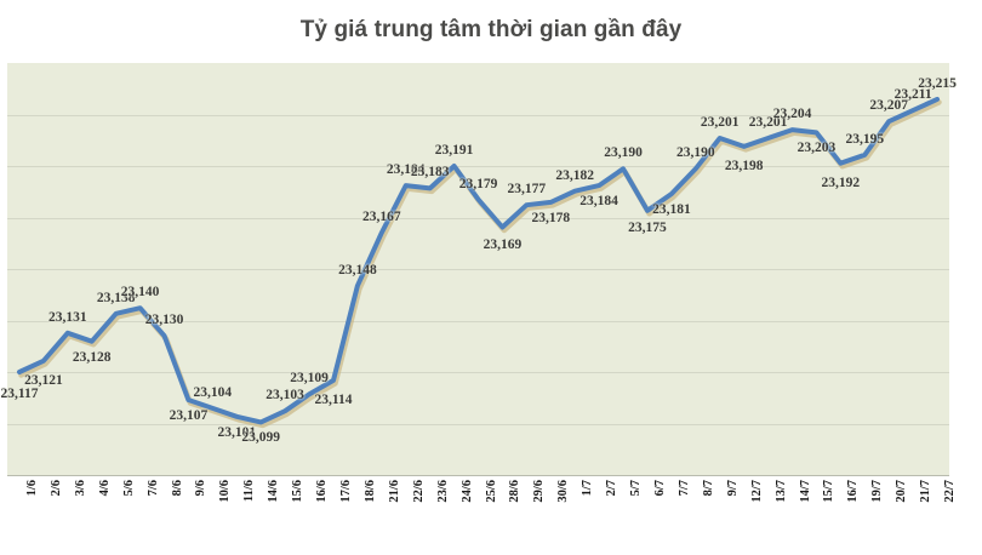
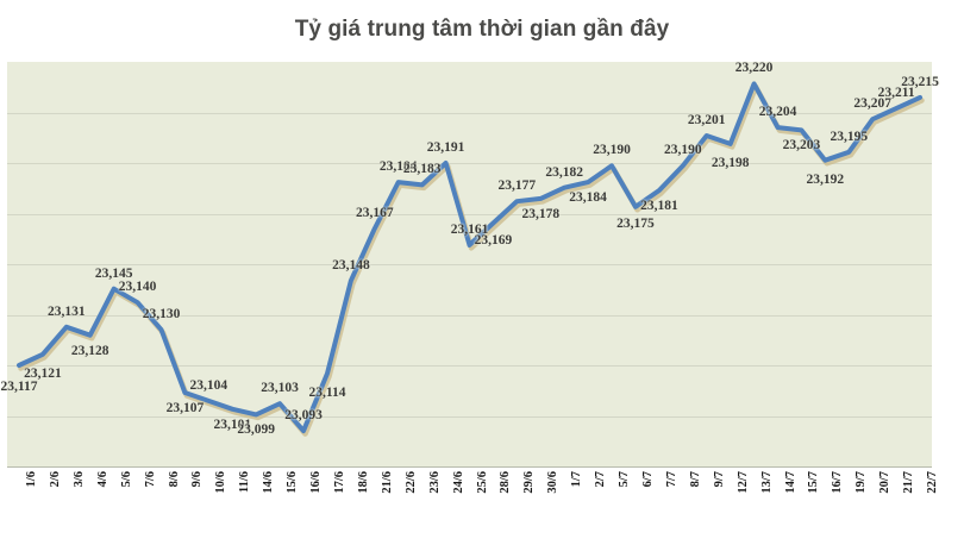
5/6: 23,138 -> 23,145
16/6: 23,109 -> 23,093
25/6: 23,179 -> 23,161
13/7: 23,201 -> 23,220
